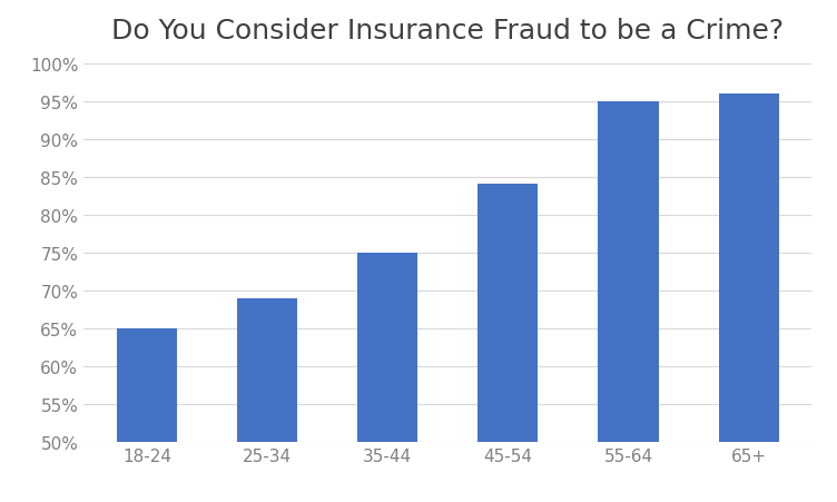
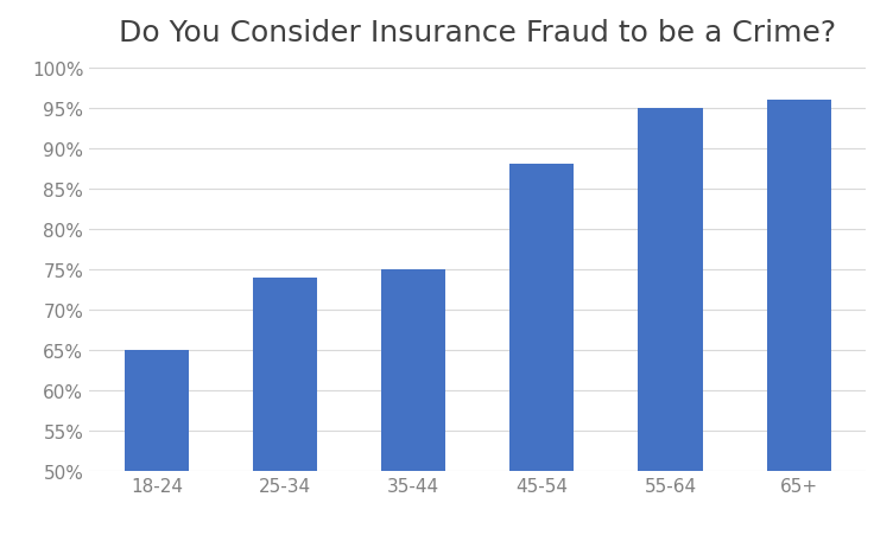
25-34: 69% -> 74%
45-54: 84% -> 88%
